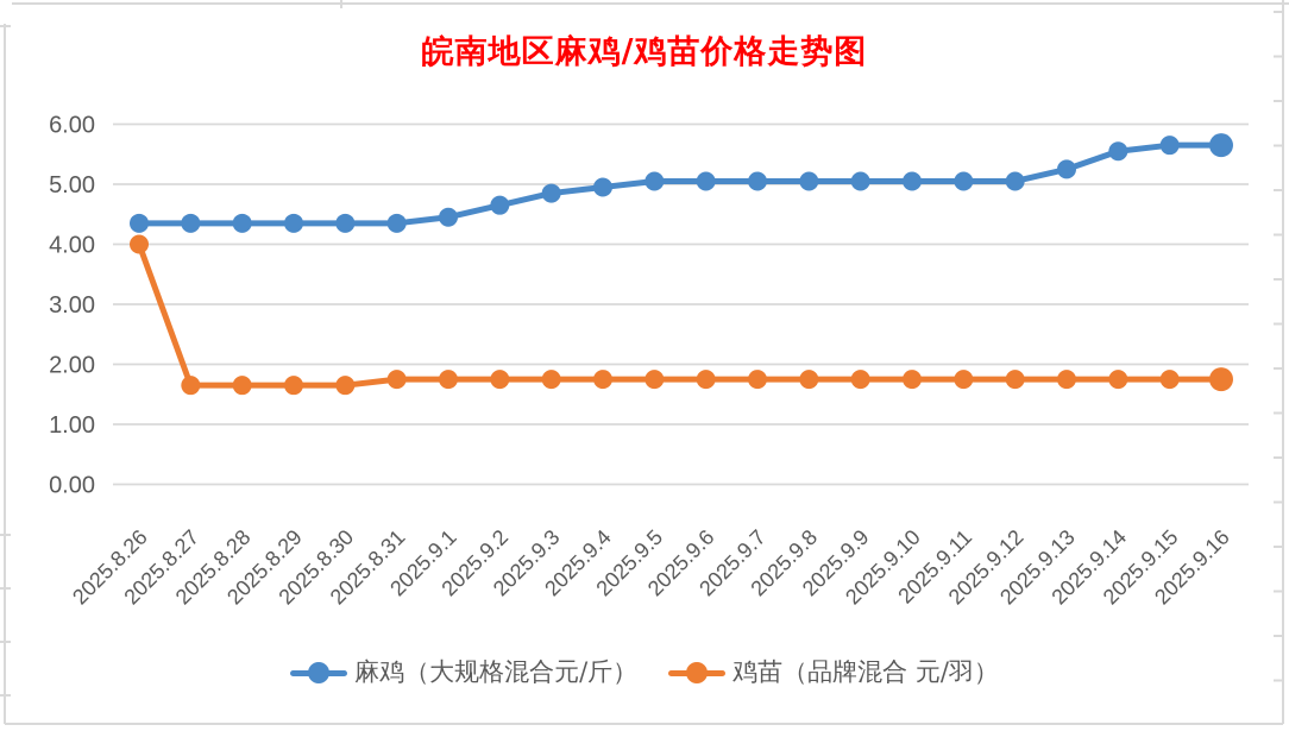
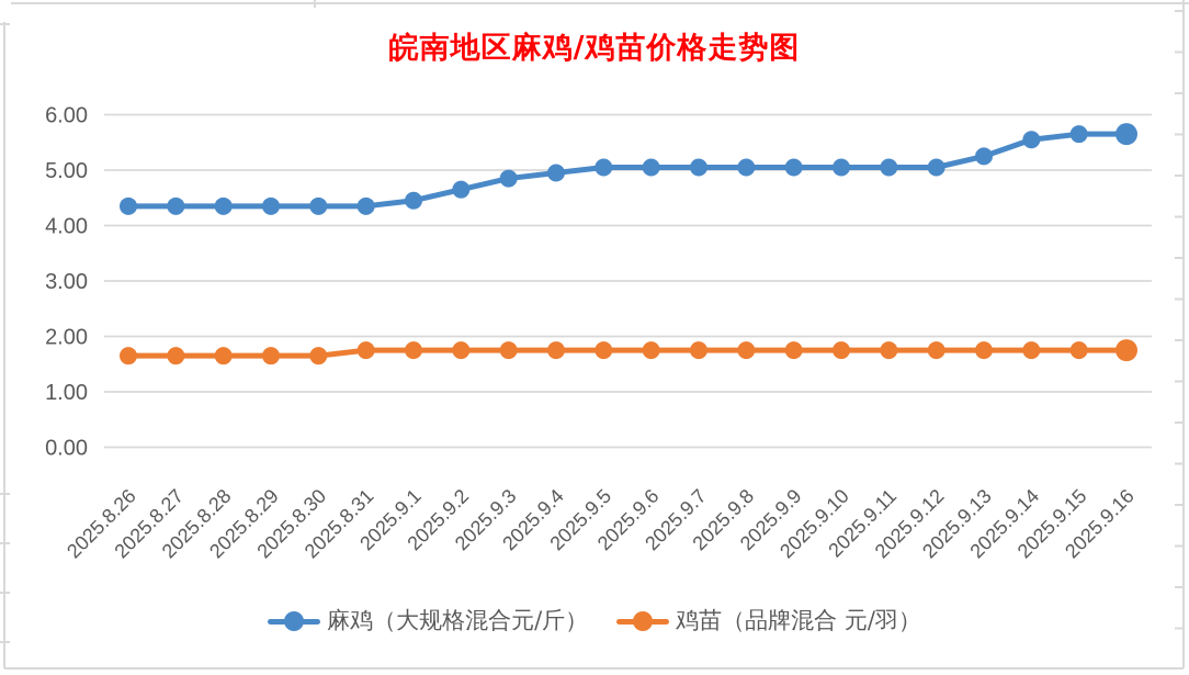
鸡苗（品牌混合 元/羽）/2025.8.26: 4.0 -> 1.6
